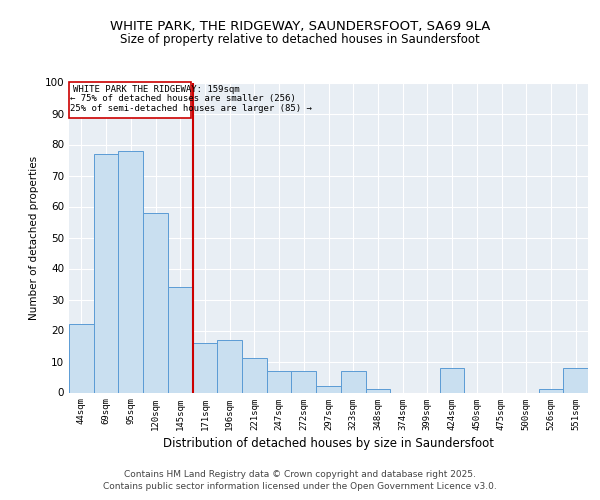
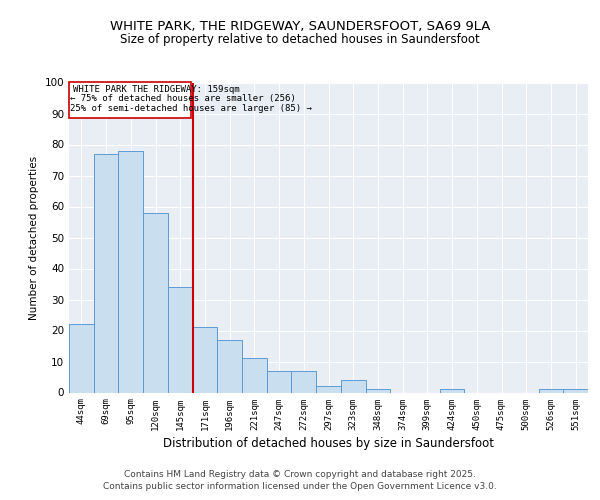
171sqm: 16 -> 21
323sqm: 7 -> 4
424sqm: 8 -> 1
551sqm: 8 -> 1
